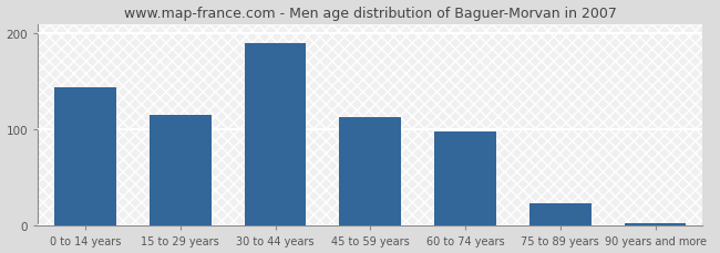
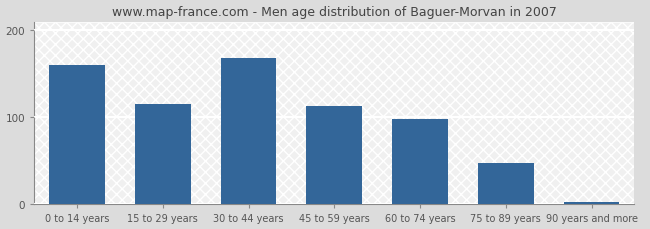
0 to 14 years: 144 -> 160
30 to 44 years: 190 -> 168
75 to 89 years: 24 -> 47
